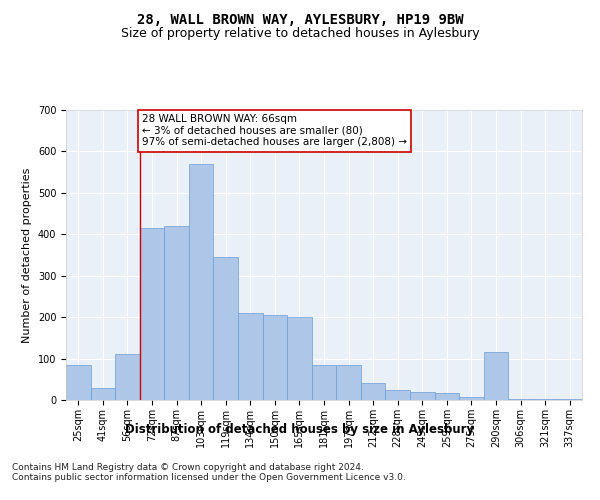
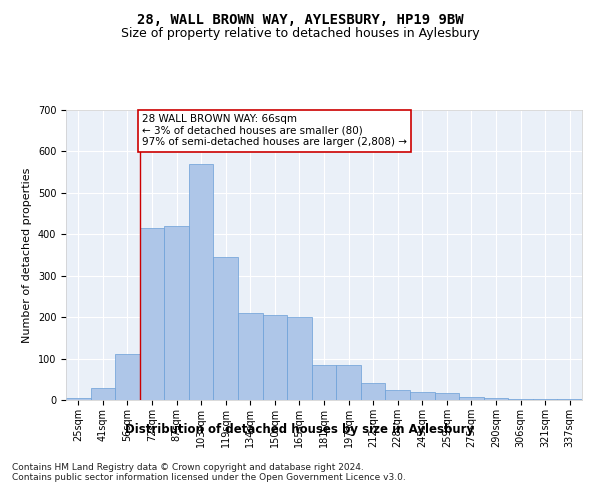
25sqm: 85 -> 5
290sqm: 115 -> 5
